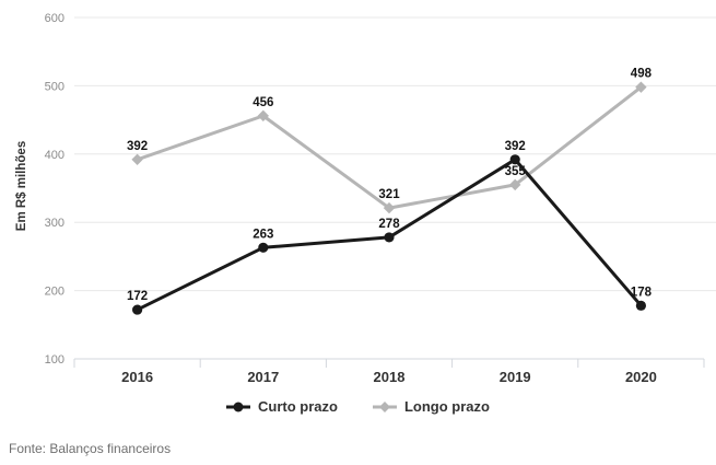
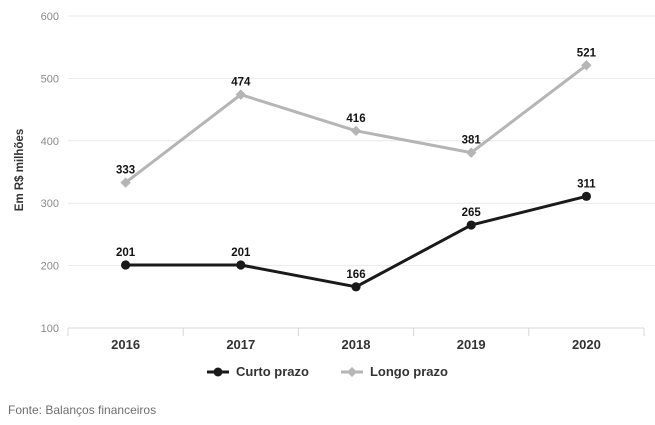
Curto prazo/2016: 172 -> 201
Longo prazo/2016: 392 -> 333
Curto prazo/2017: 263 -> 201
Longo prazo/2017: 456 -> 474
Curto prazo/2018: 278 -> 166
Longo prazo/2018: 321 -> 416
Curto prazo/2019: 392 -> 265
Longo prazo/2019: 355 -> 381
Curto prazo/2020: 178 -> 311
Longo prazo/2020: 498 -> 521
